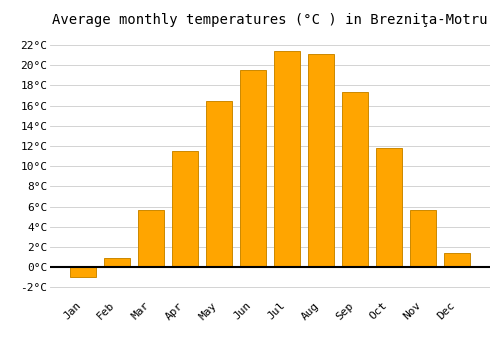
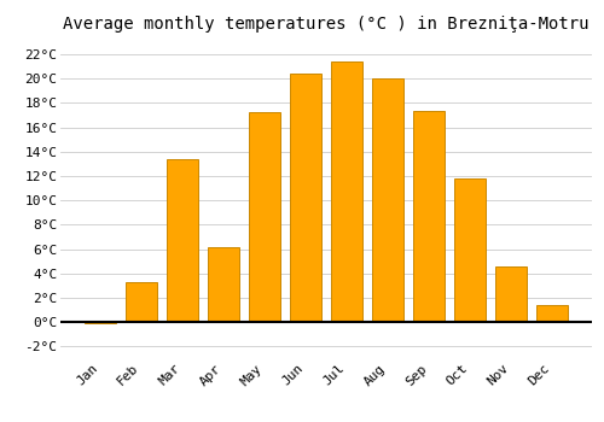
Jan: -1.0°C -> -0.1°C
Feb: 0.9°C -> 3.3°C
Mar: 5.7°C -> 13.4°C
Apr: 11.5°C -> 6.2°C
May: 16.5°C -> 17.3°C
Jun: 19.5°C -> 20.4°C
Aug: 21.1°C -> 20.0°C
Nov: 5.7°C -> 4.6°C
